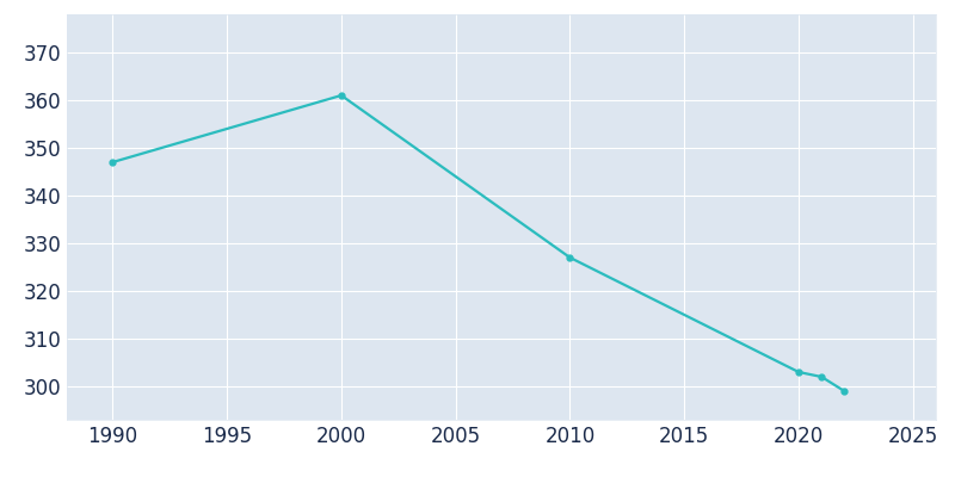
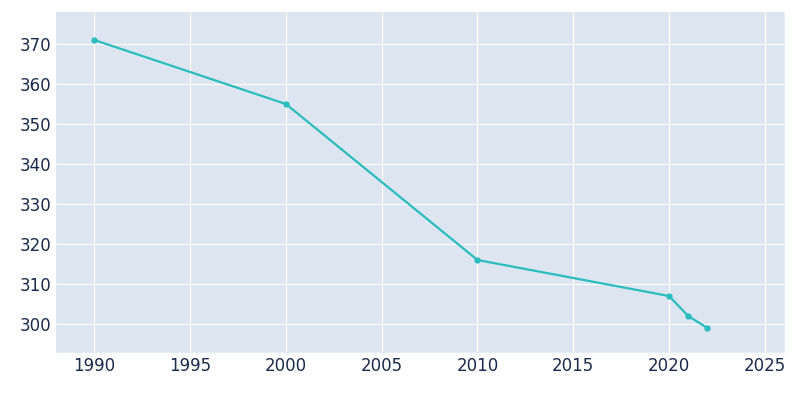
1990: 347 -> 371
2000: 361 -> 355
2010: 327 -> 316
2020: 303 -> 307
